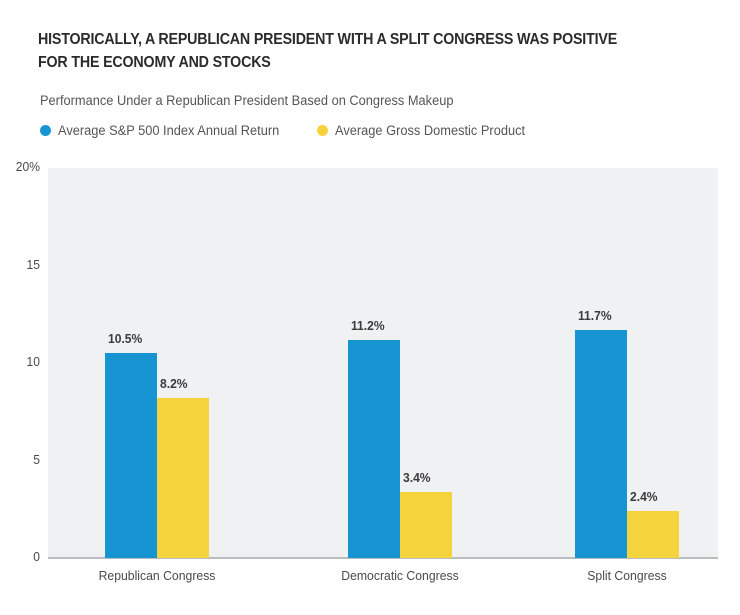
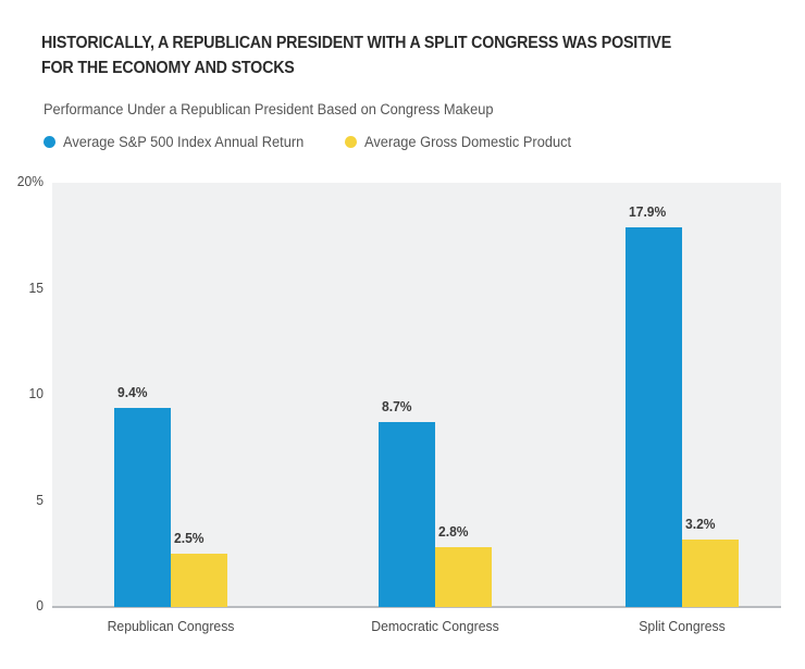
Average S&P 500 Index Annual Return/Republican Congress: 10.5% -> 9.4%
Average Gross Domestic Product/Republican Congress: 8.2% -> 2.5%
Average S&P 500 Index Annual Return/Democratic Congress: 11.2% -> 8.7%
Average Gross Domestic Product/Democratic Congress: 3.4% -> 2.8%
Average S&P 500 Index Annual Return/Split Congress: 11.7% -> 17.9%
Average Gross Domestic Product/Split Congress: 2.4% -> 3.2%
